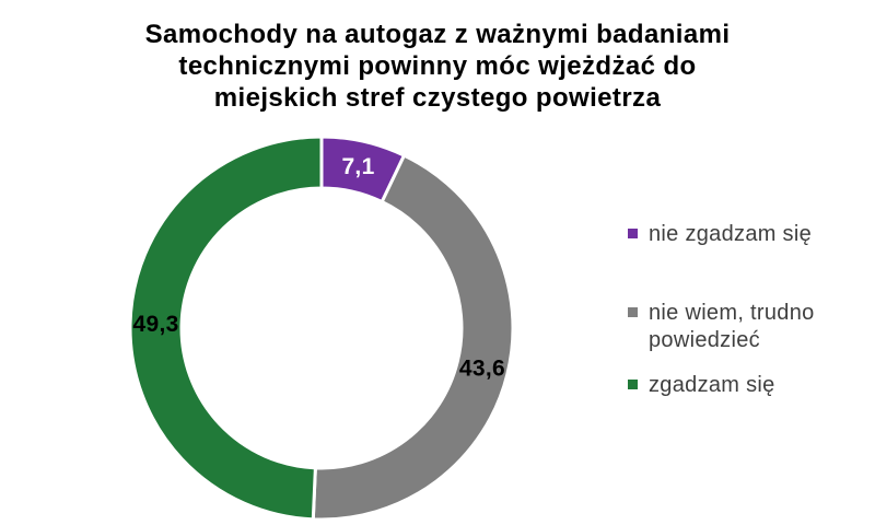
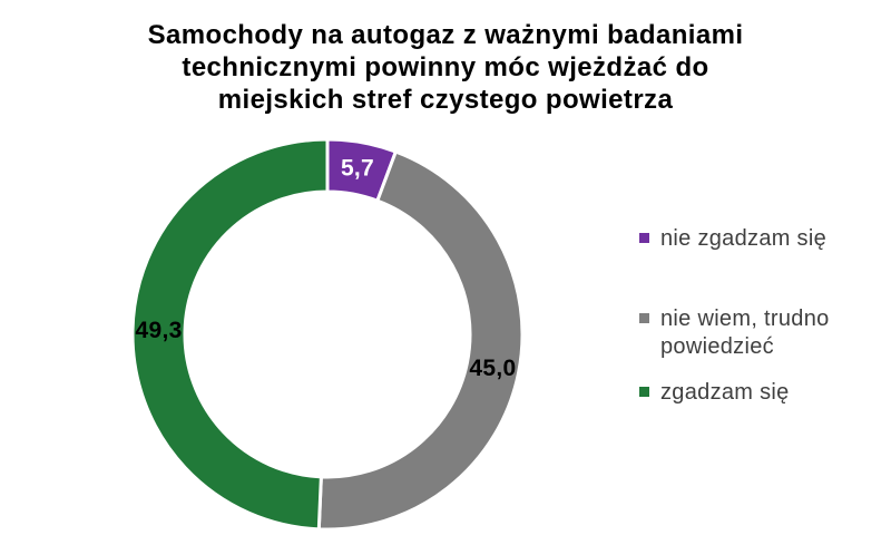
nie zgadzam się: 7,1 -> 5,7
nie wiem, trudno powiedzieć: 43,6 -> 45,0
